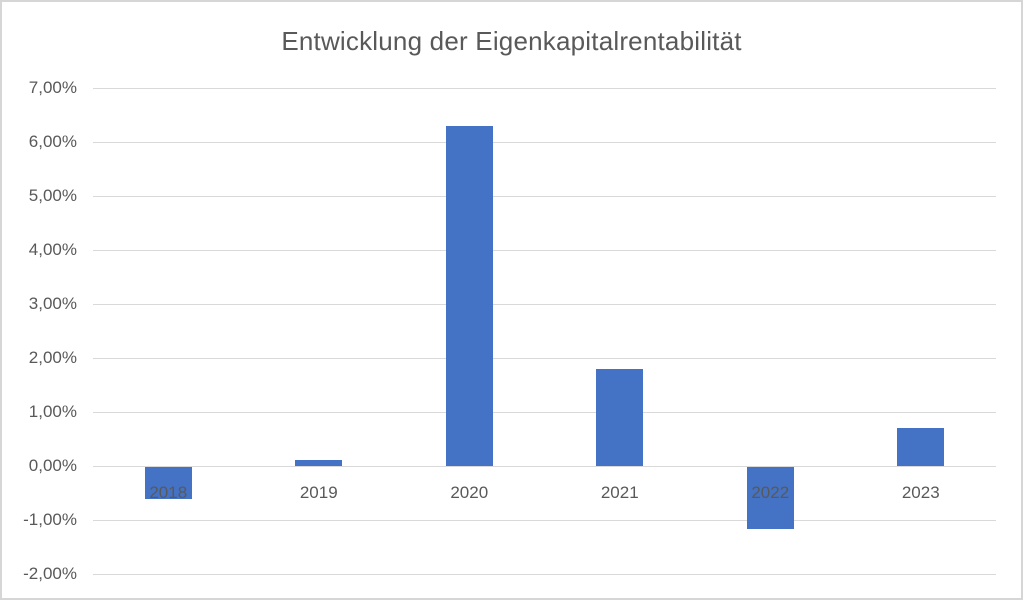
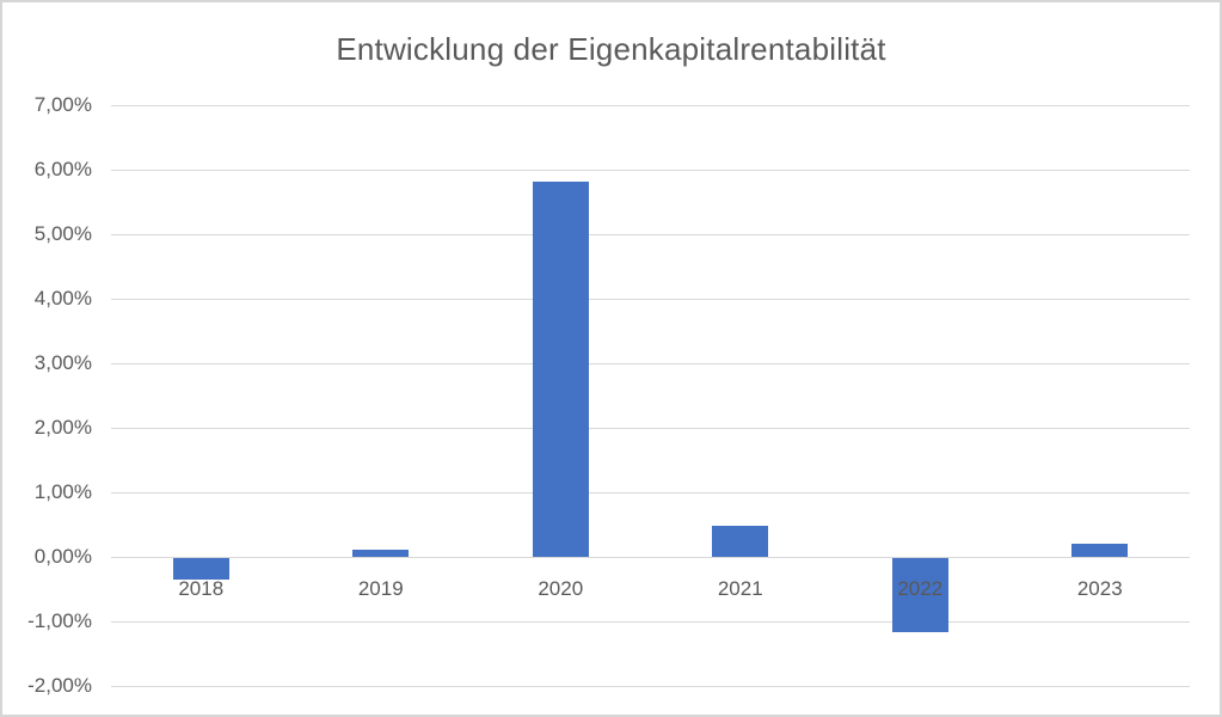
2018: -0,6% -> -0,3%
2020: 6,3% -> 5,8%
2021: 1,8% -> 0,5%
2023: 0,7% -> 0,2%
